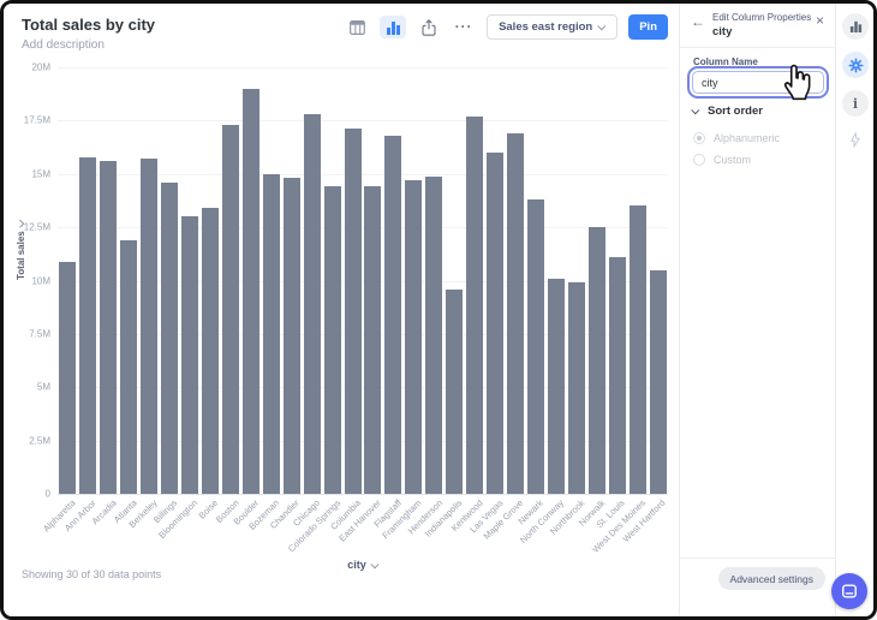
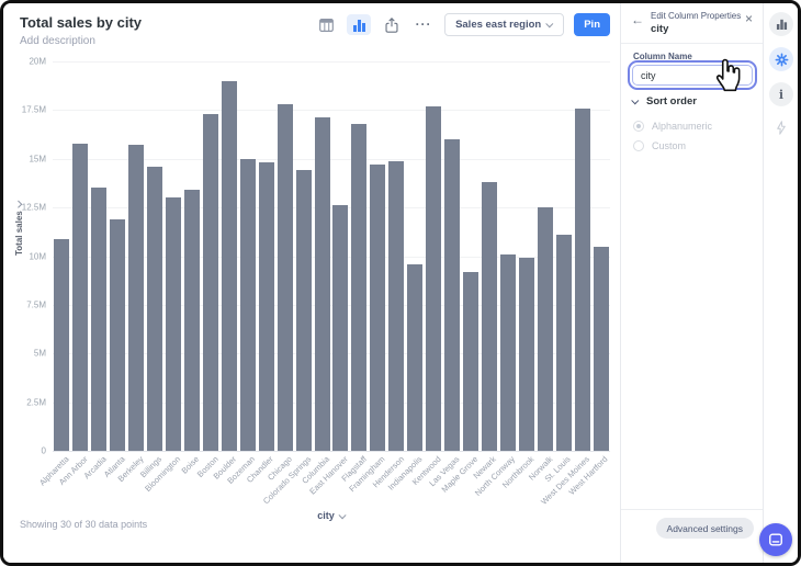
Arcadia: 15.6M -> 13.5M
East Hanover: 14.4M -> 12.6M
Maple Grove: 16.9M -> 9.2M
West Des Moines: 13.5M -> 17.6M
